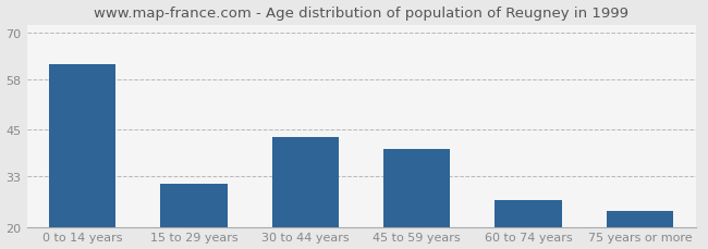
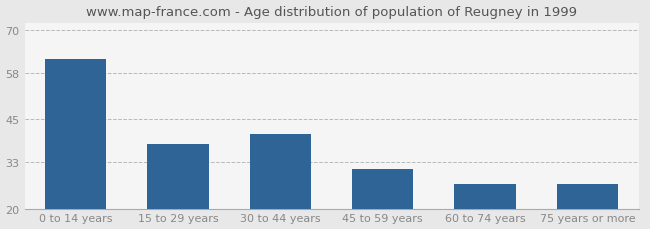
15 to 29 years: 31 -> 38
30 to 44 years: 43 -> 41
45 to 59 years: 40 -> 31
75 years or more: 24 -> 27
